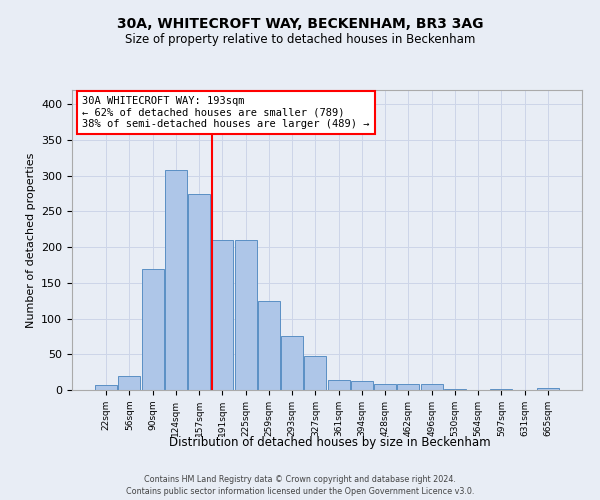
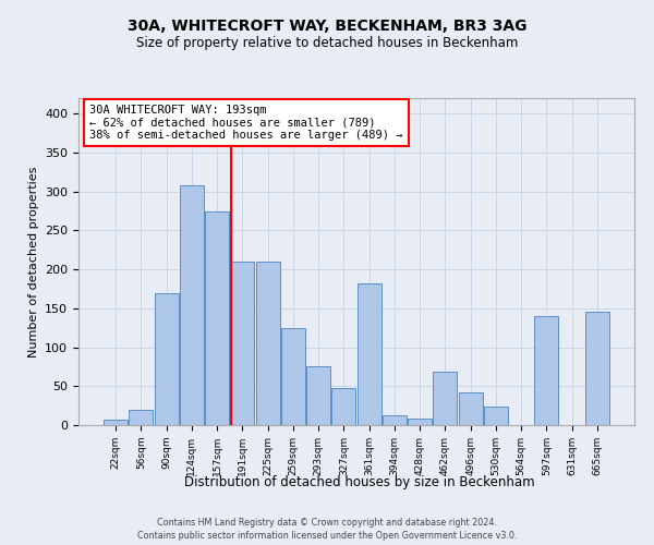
361sqm: 14 -> 182
462sqm: 8 -> 68
496sqm: 8 -> 42
530sqm: 2 -> 24
597sqm: 2 -> 140
665sqm: 3 -> 146
